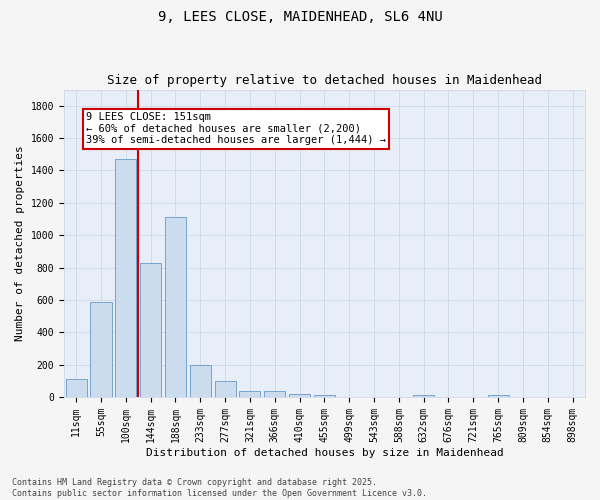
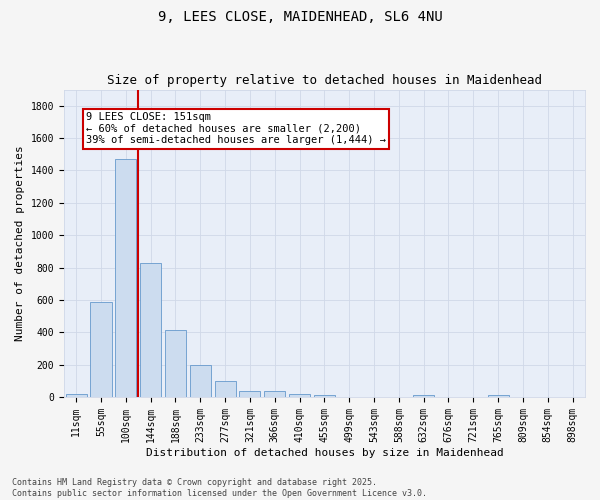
11sqm: 110 -> 20
188sqm: 1110 -> 420
